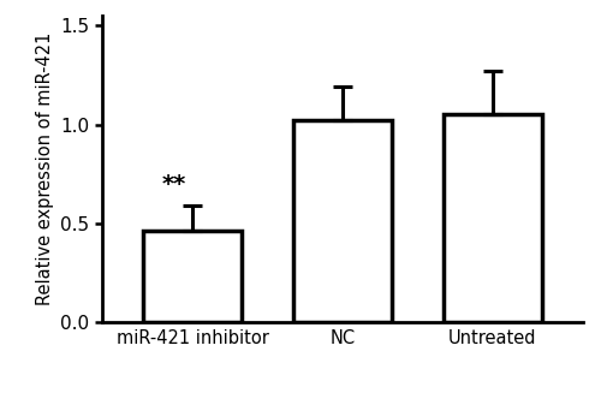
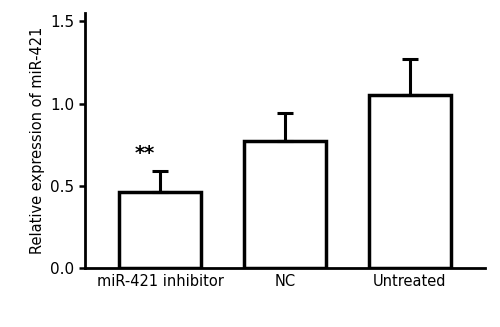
NC: 1.02 -> 0.77
